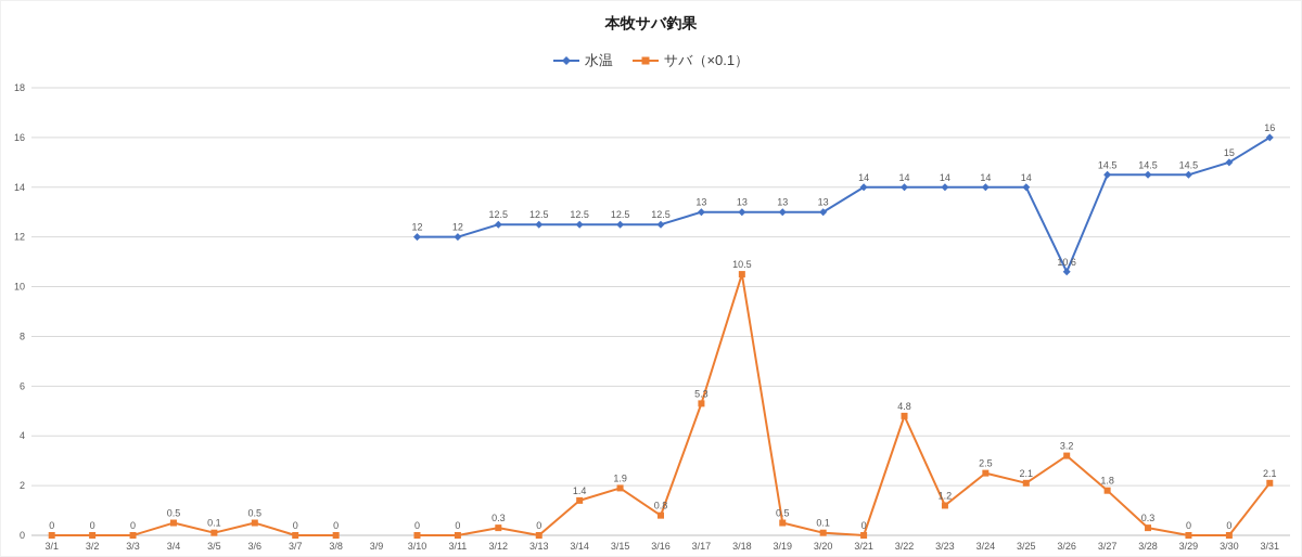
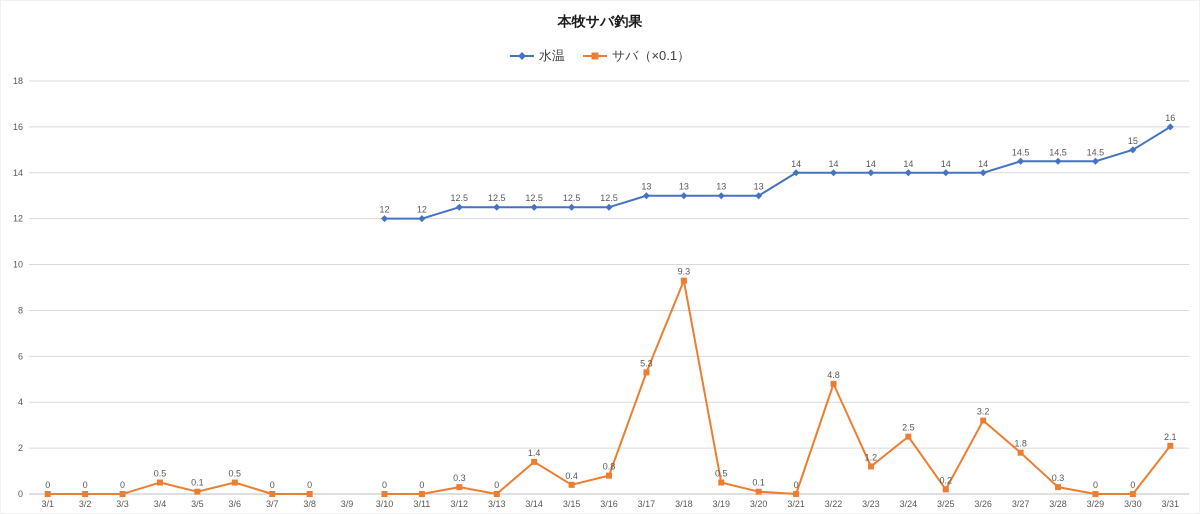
サバ（×0.1）/3/15: 1.9 -> 0.4
サバ（×0.1）/3/18: 10.5 -> 9.3
サバ（×0.1）/3/25: 2.1 -> 0.2
水温/3/26: 10.6 -> 14
